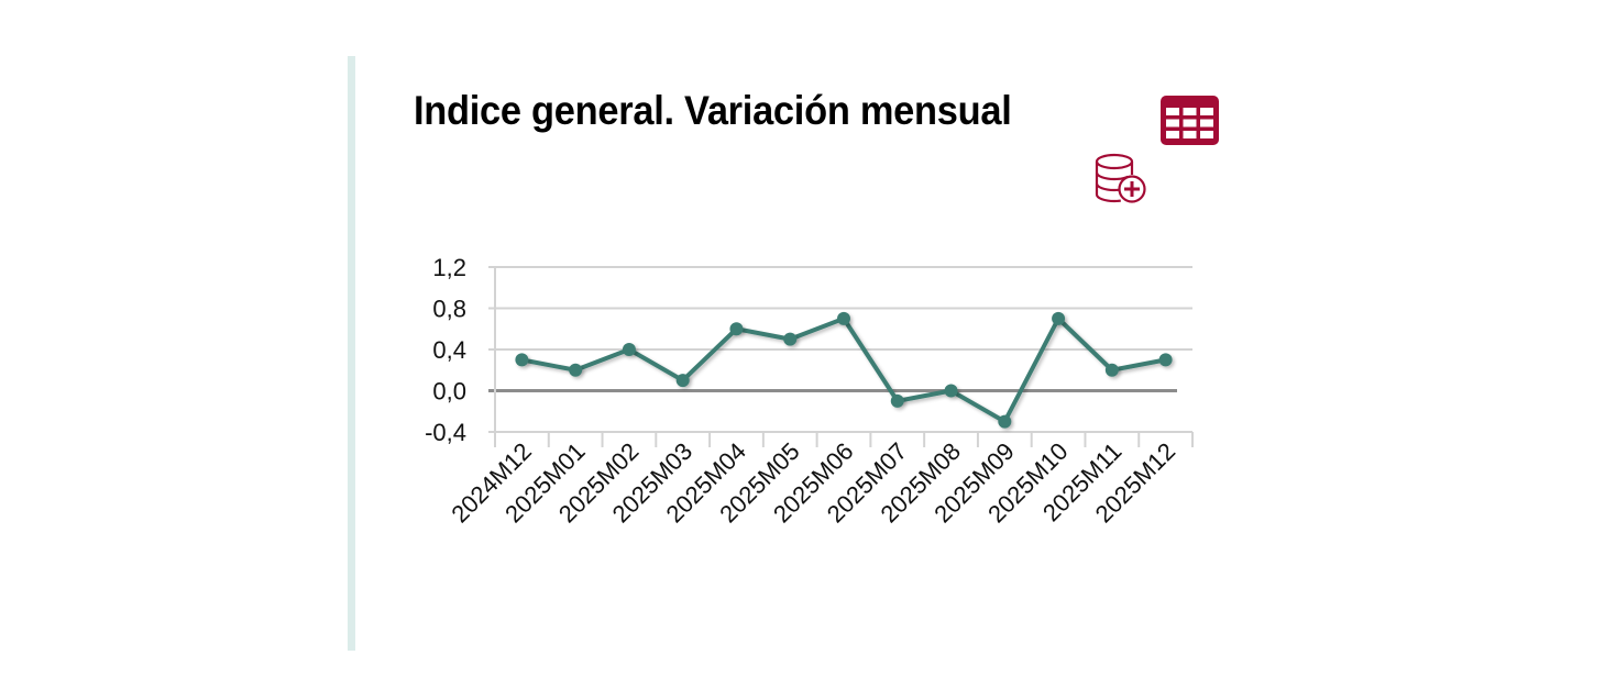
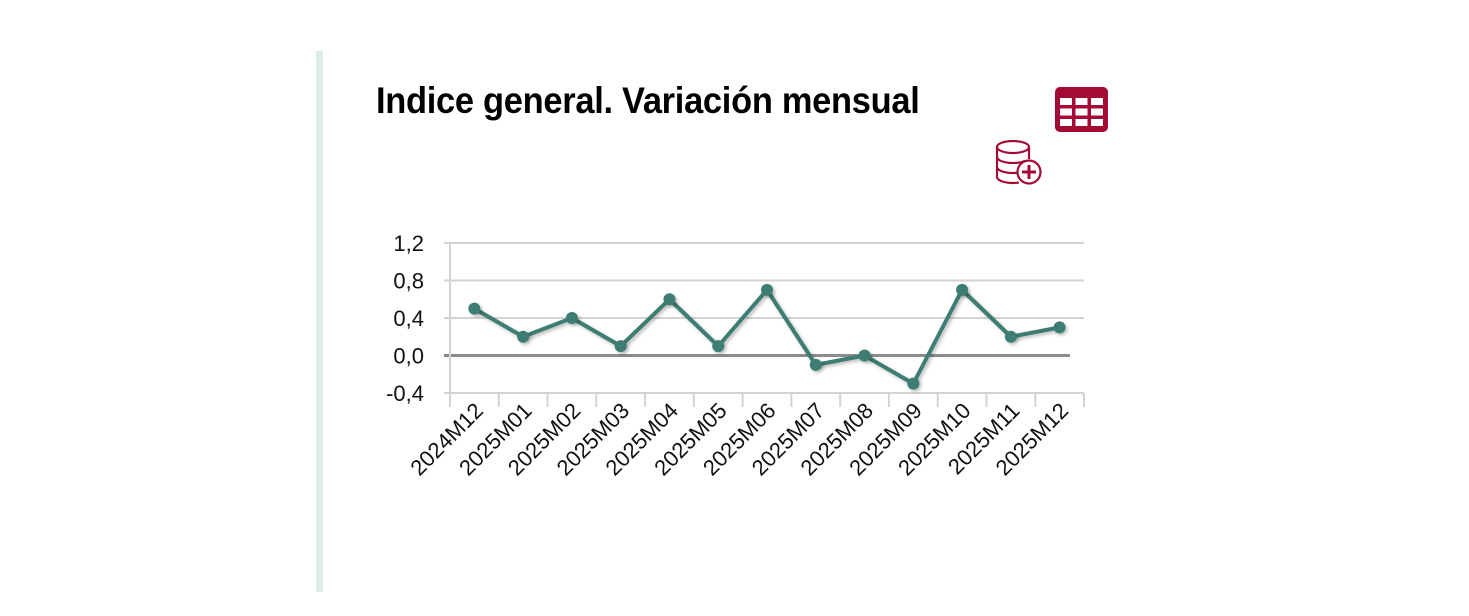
2024M12: 0,3 -> 0,5
2025M05: 0,5 -> 0,1
